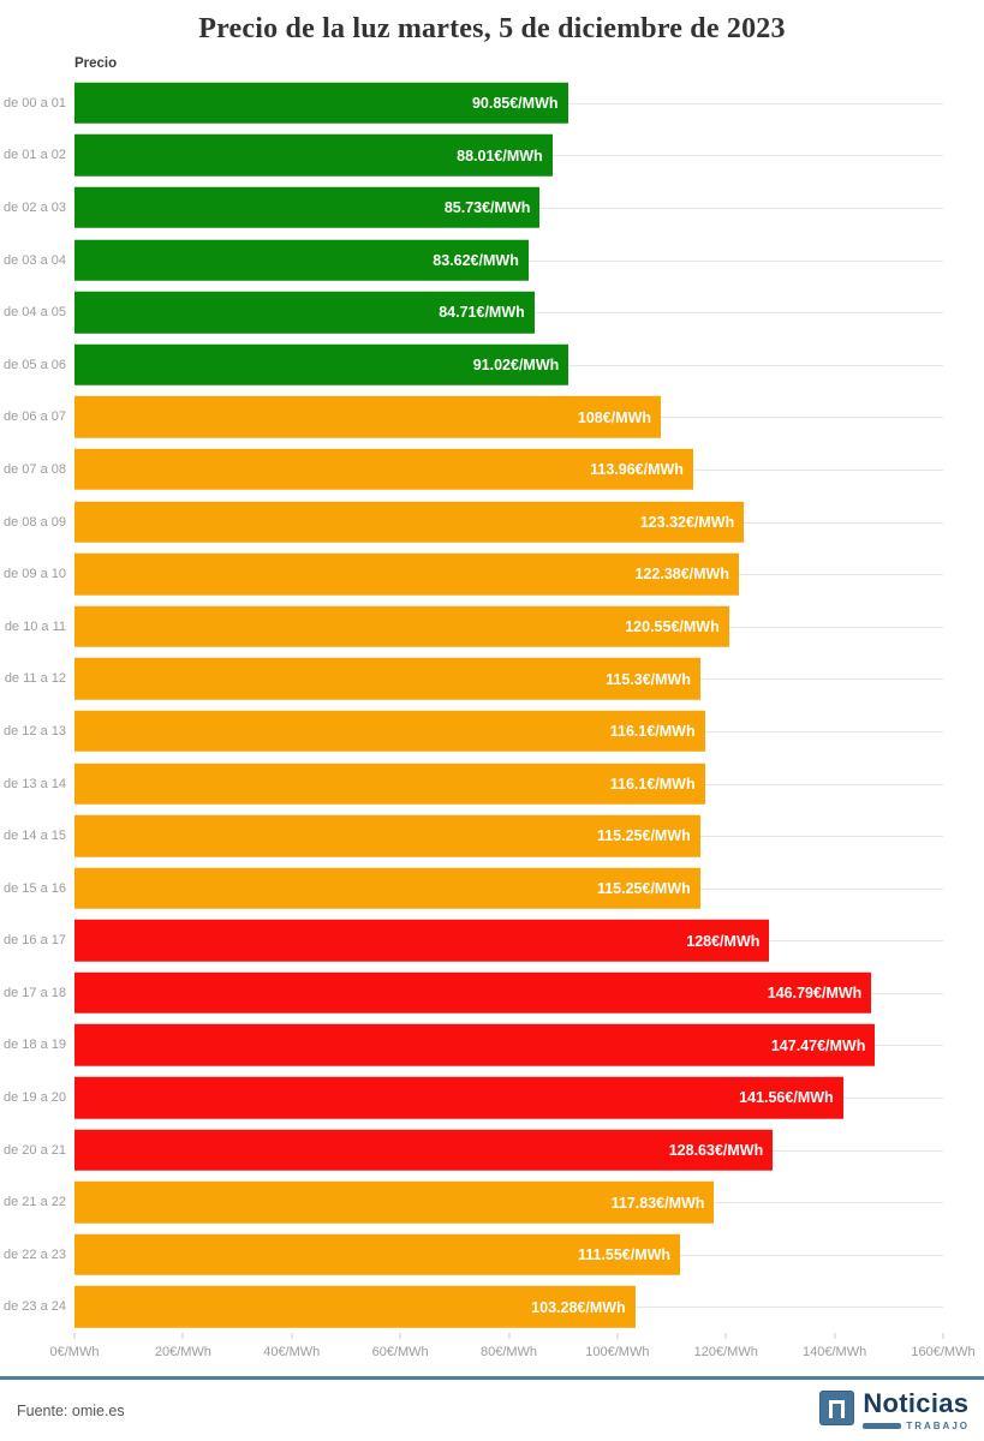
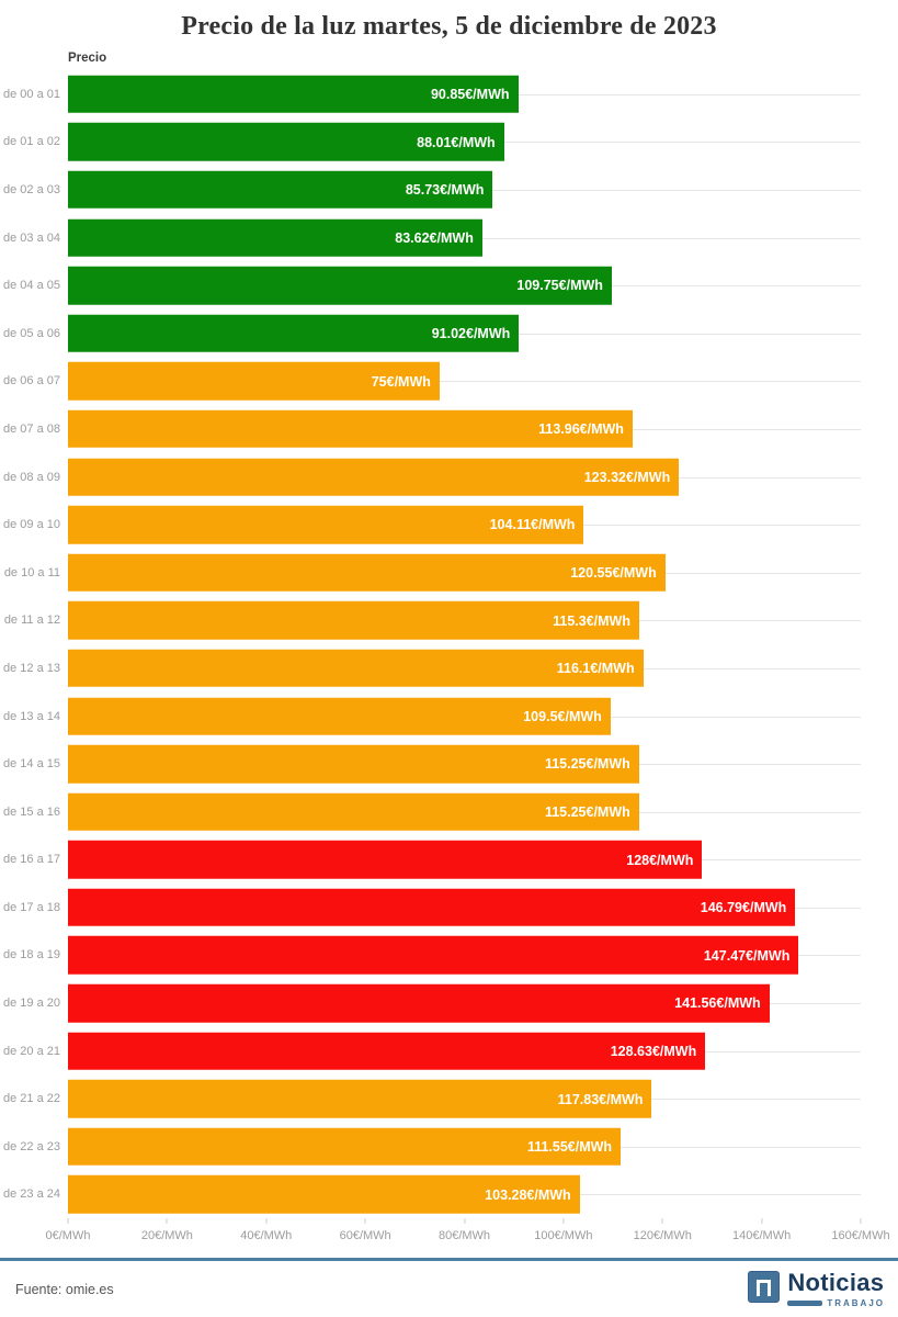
de 04 a 05: 84.71 -> 109.75
de 06 a 07: 108 -> 75
de 09 a 10: 122.38 -> 104.11
de 13 a 14: 116.1 -> 109.5
